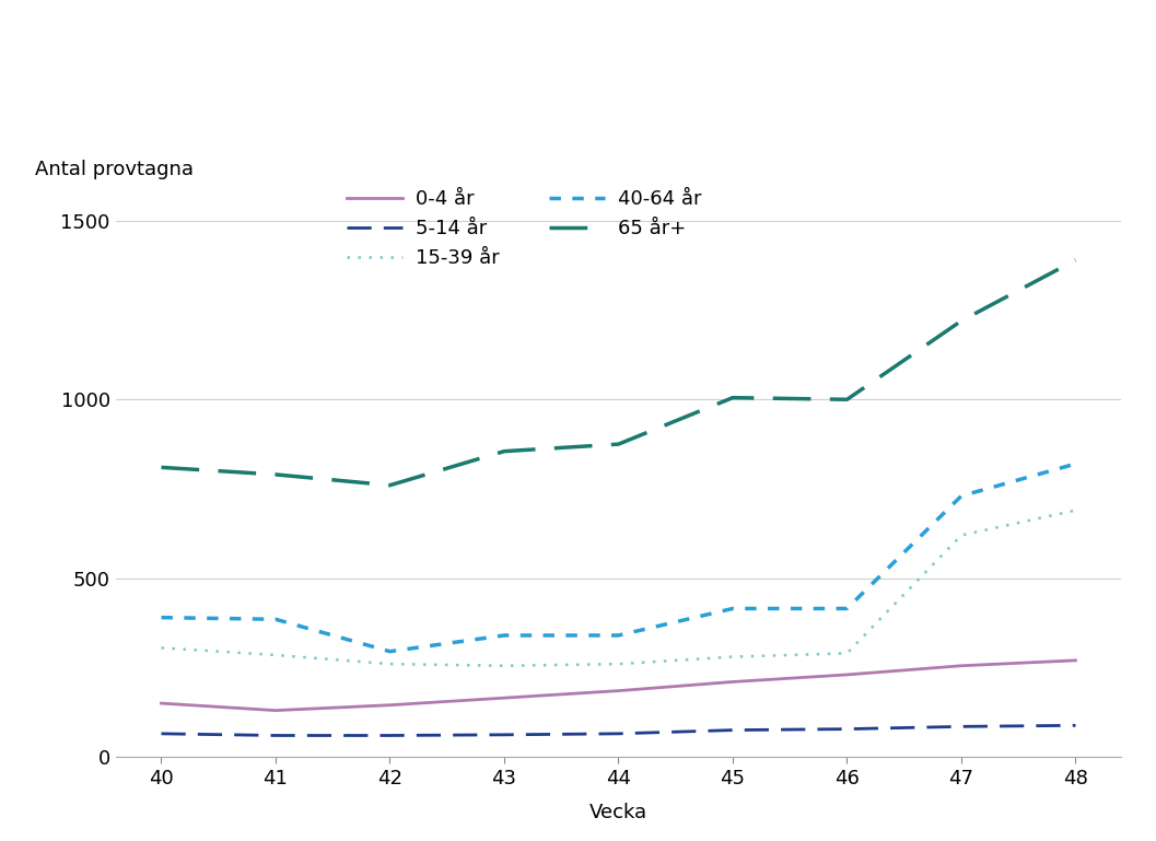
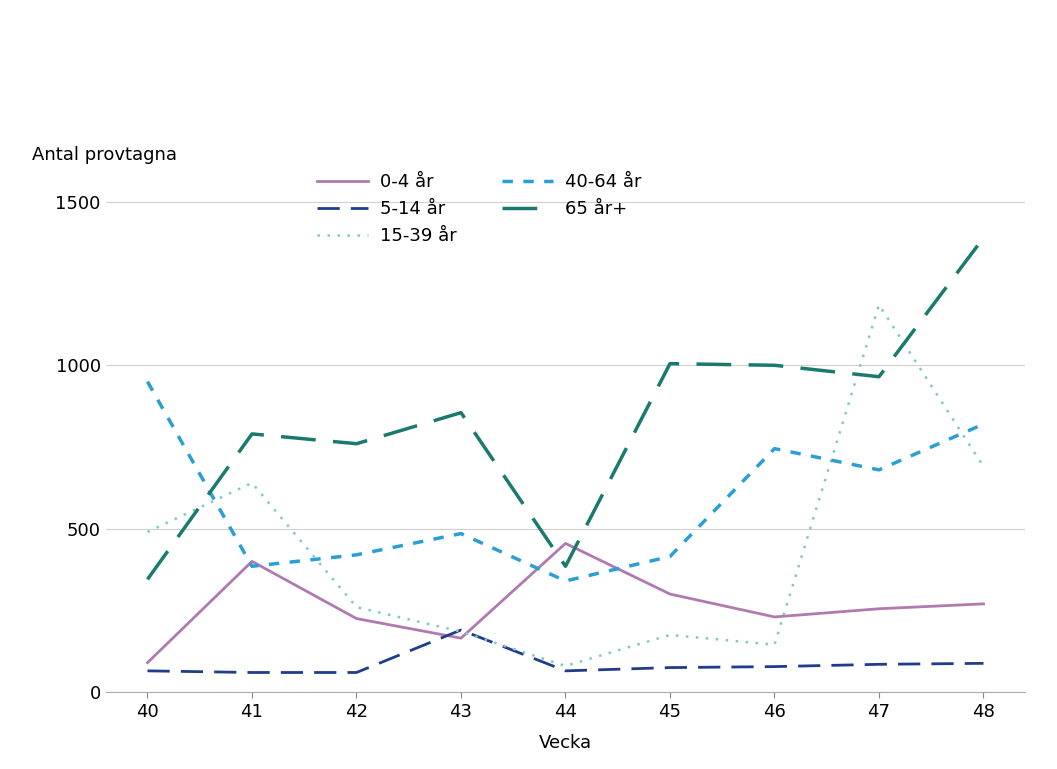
0-4 år/40: 150 -> 90
15-39 år/40: 305 -> 490
40-64 år/40: 390 -> 950
65 år+/40: 810 -> 345
0-4 år/41: 130 -> 400
15-39 år/41: 285 -> 640
0-4 år/42: 145 -> 225
40-64 år/42: 295 -> 420
5-14 år/43: 62 -> 190
15-39 år/43: 255 -> 185
40-64 år/43: 340 -> 485
0-4 år/44: 185 -> 455
15-39 år/44: 260 -> 80
65 år+/44: 875 -> 385
0-4 år/45: 210 -> 300
15-39 år/45: 280 -> 175
15-39 år/46: 290 -> 145
40-64 år/46: 415 -> 745
15-39 år/47: 620 -> 1185
40-64 år/47: 730 -> 680
65 år+/47: 1220 -> 965
